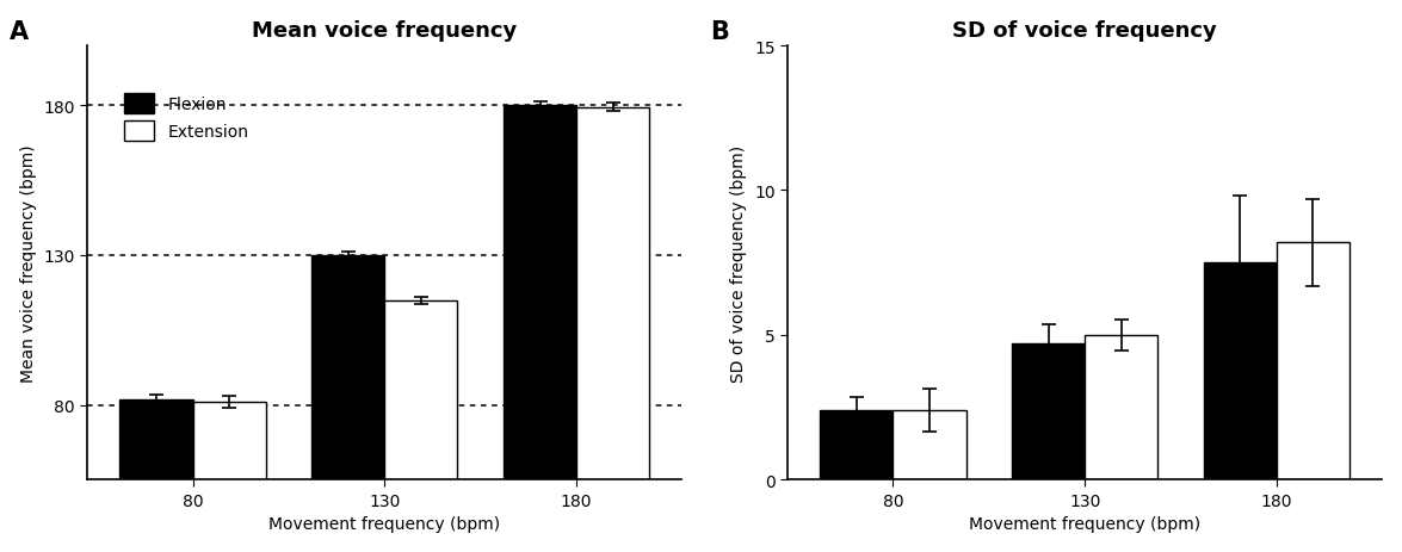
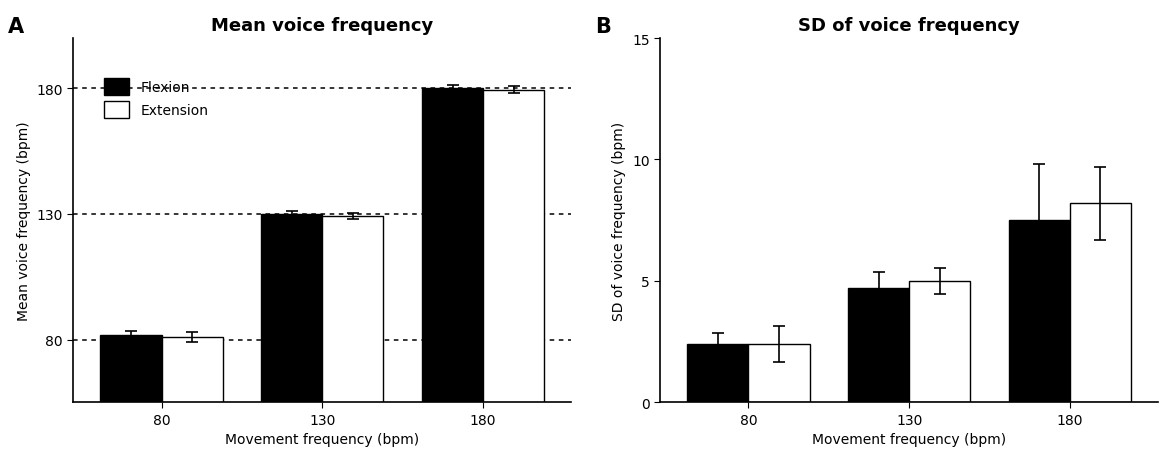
Mean voice frequency/Extension/130: 115.0 -> 129.0
